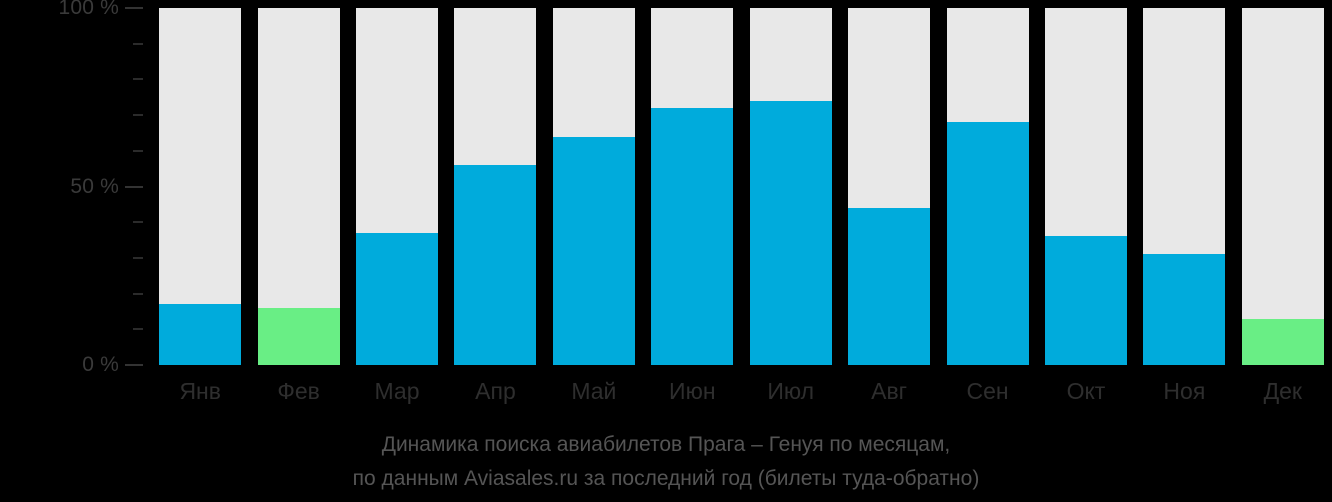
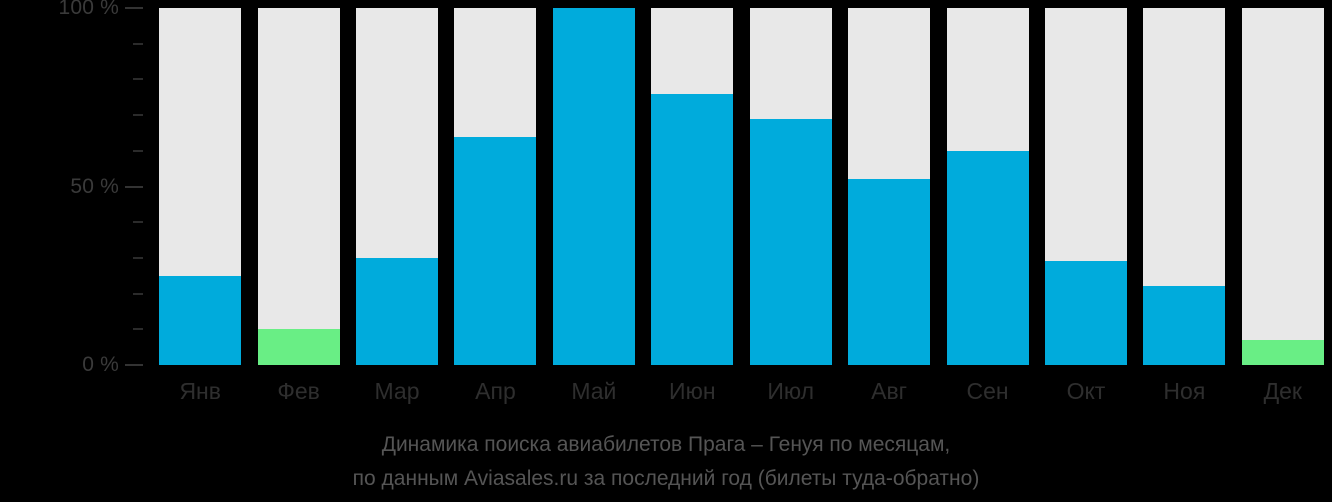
Янв: 17% -> 25%
Фев: 16% -> 10%
Мар: 37% -> 30%
Апр: 56% -> 64%
Май: 64% -> 100%
Июн: 72% -> 76%
Июл: 74% -> 69%
Авг: 44% -> 52%
Сен: 68% -> 60%
Окт: 36% -> 29%
Ноя: 31% -> 22%
Дек: 13% -> 7%
